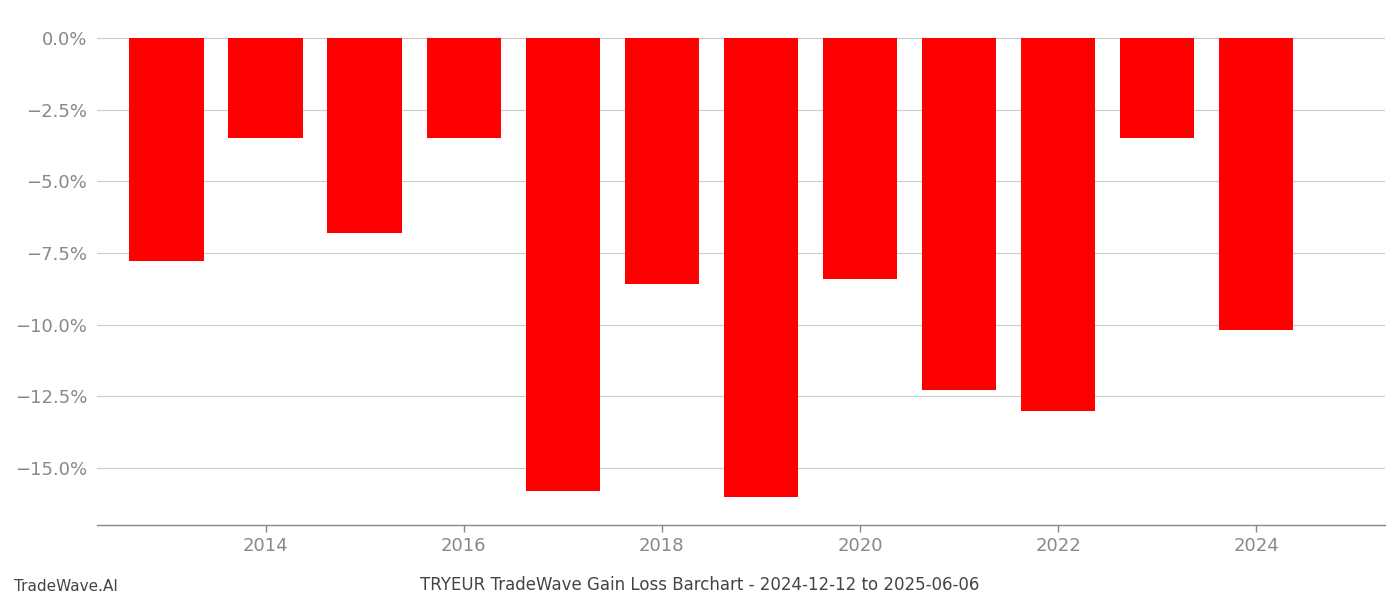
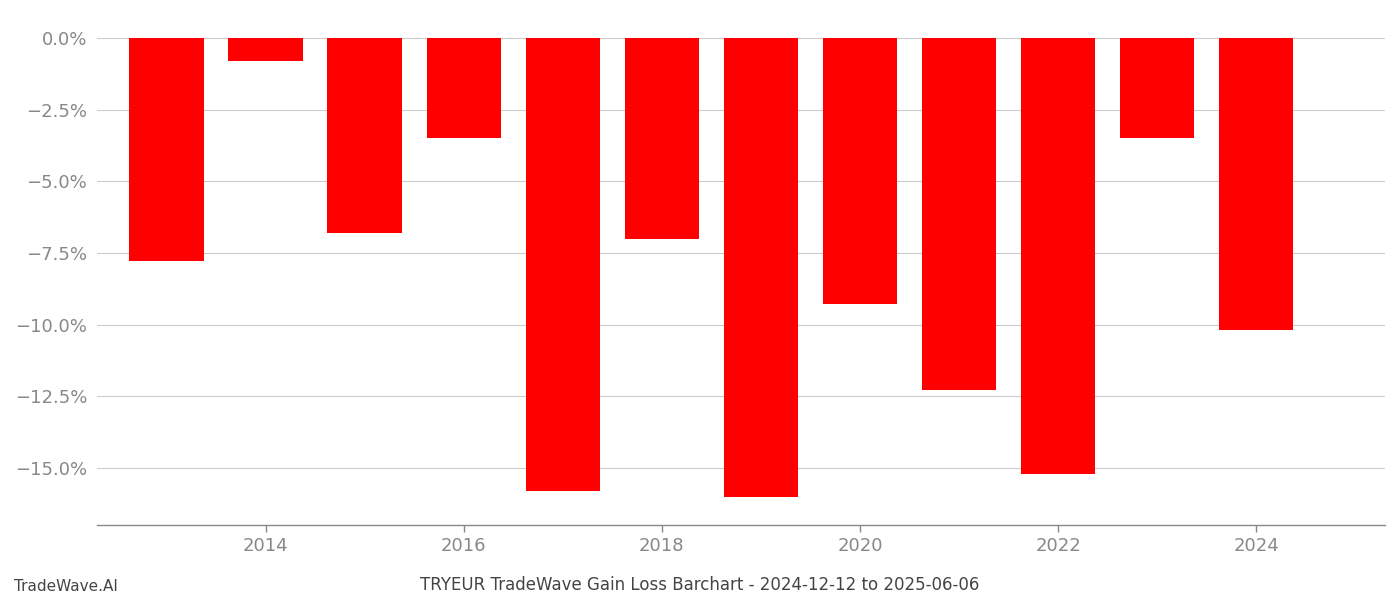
2014: -3.5% -> -0.8%
2018: -8.6% -> -7.0%
2020: -8.4% -> -9.3%
2022: -13.0% -> -15.2%
